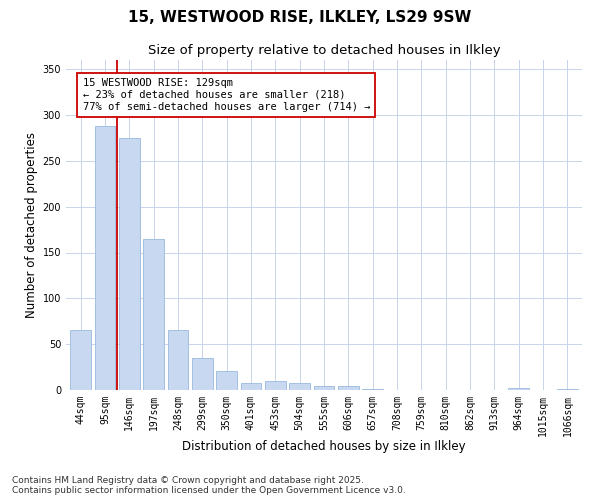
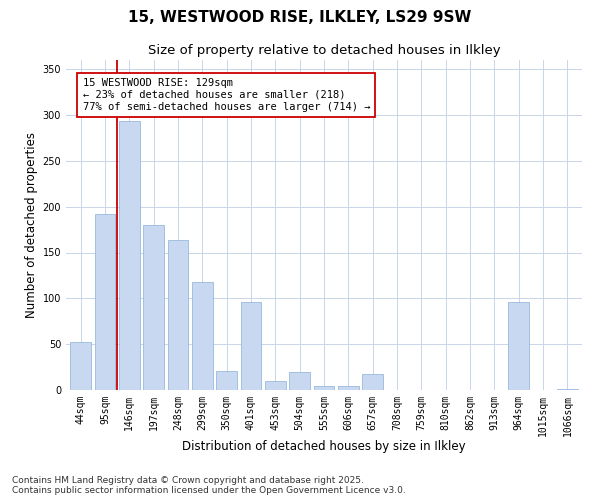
44sqm: 65 -> 52
95sqm: 288 -> 192
146sqm: 275 -> 294
197sqm: 165 -> 180
248sqm: 65 -> 164
299sqm: 35 -> 118
401sqm: 8 -> 96
504sqm: 8 -> 20
657sqm: 1 -> 18
964sqm: 2 -> 96
